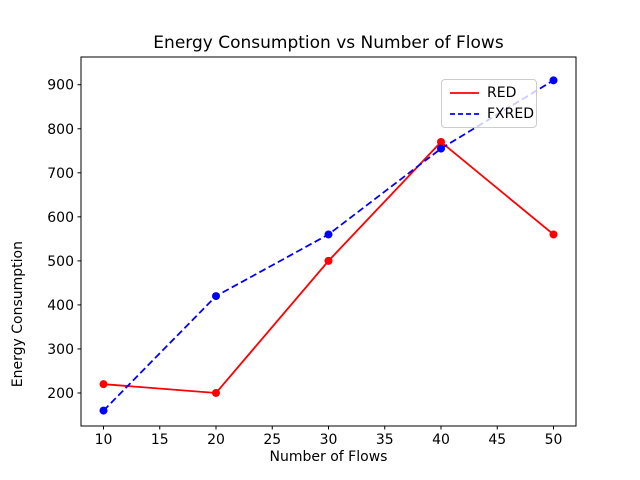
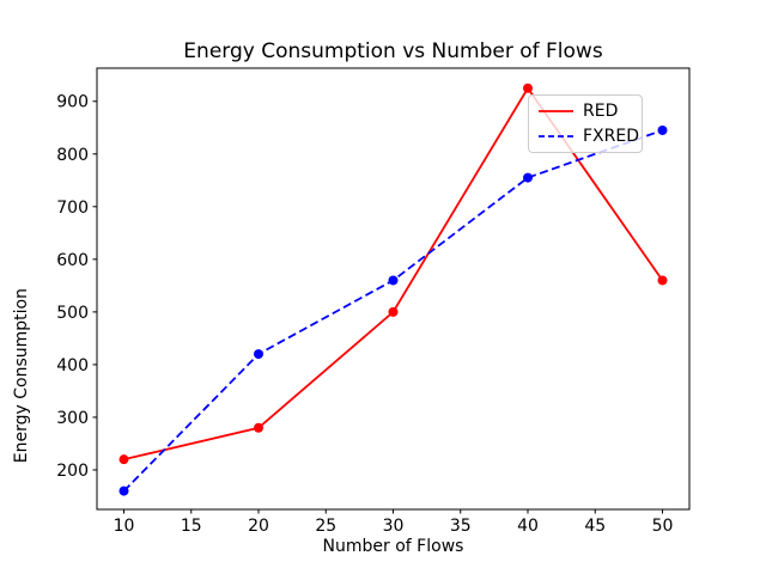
RED/20: 200 -> 280
RED/40: 770 -> 920
FXRED/50: 910 -> 840
